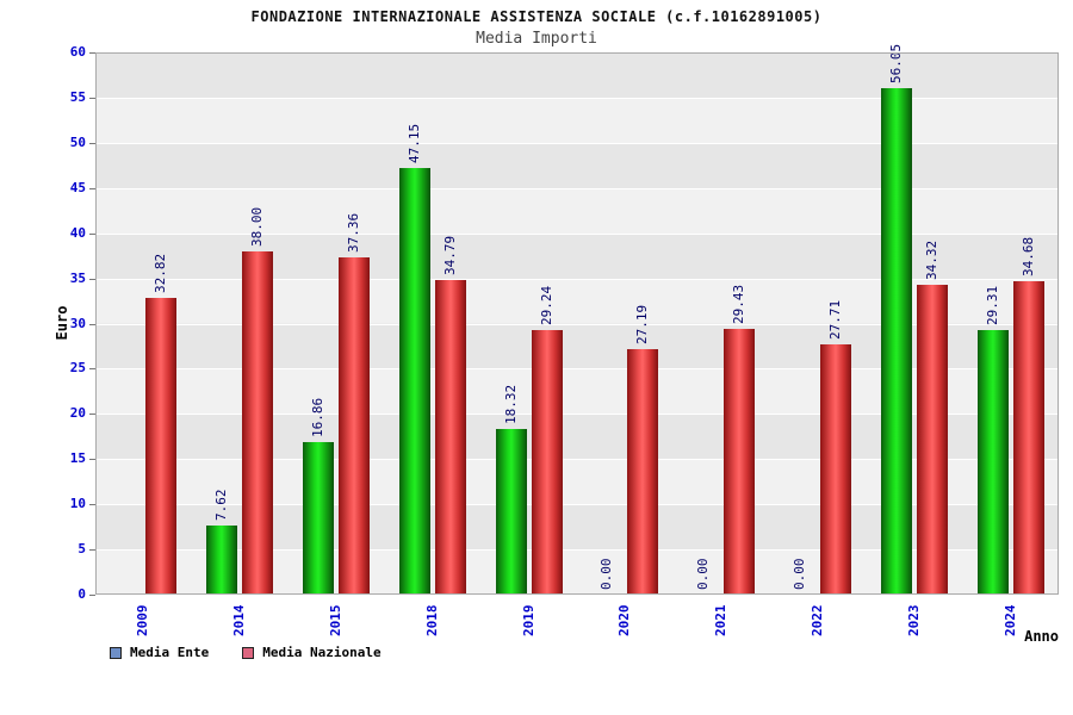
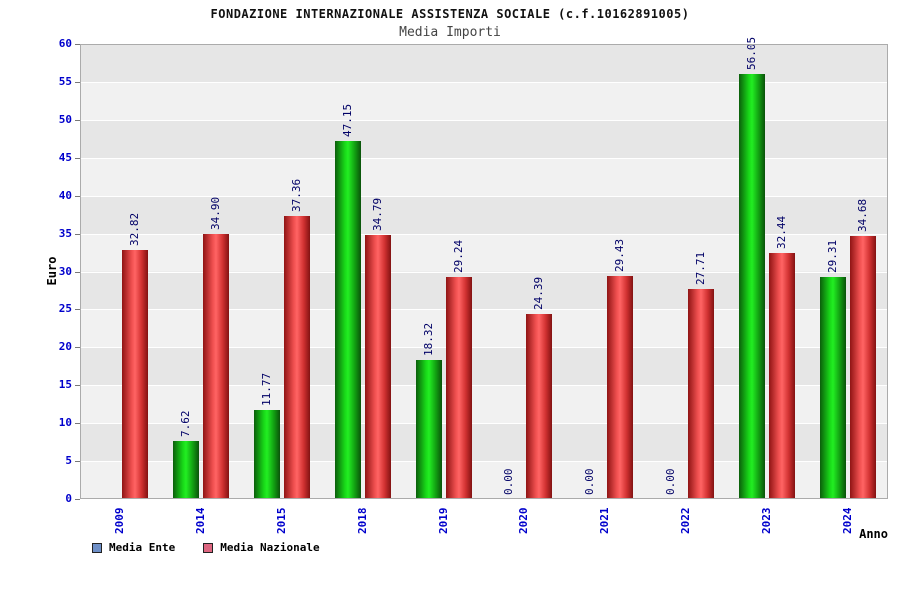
Media Nazionale/2014: 38.00 -> 34.90
Media Ente/2015: 16.86 -> 11.77
Media Nazionale/2020: 27.19 -> 24.39
Media Nazionale/2023: 34.32 -> 32.44
